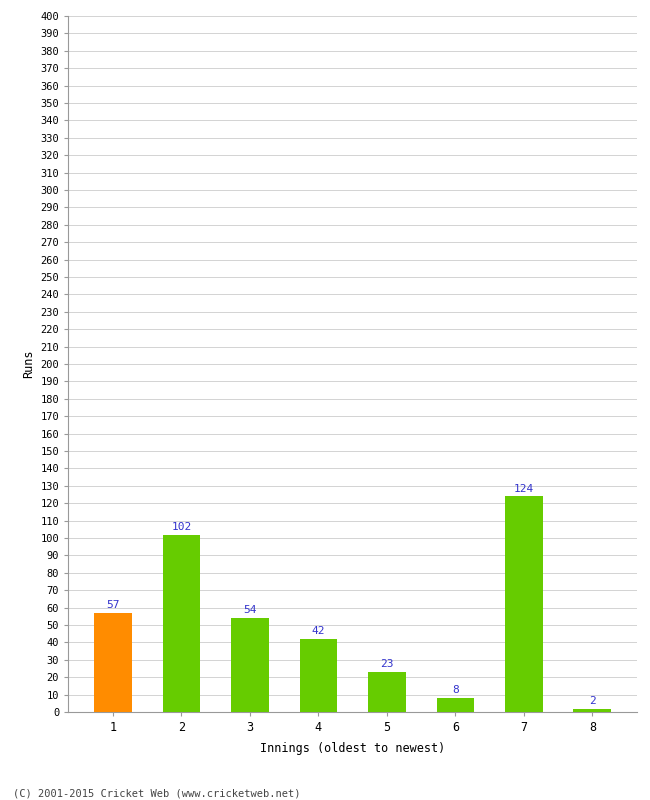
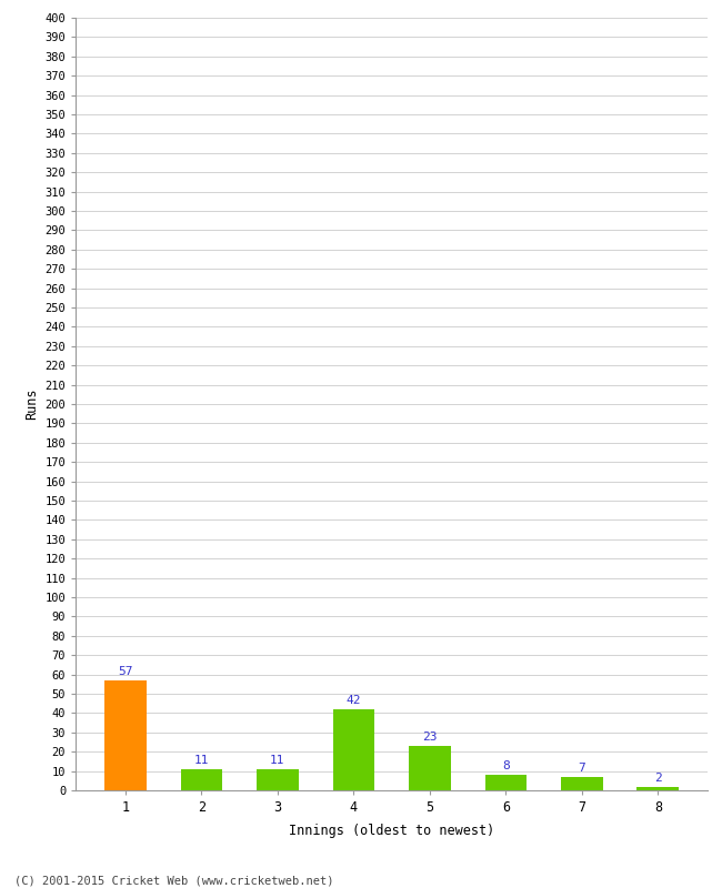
2: 102 -> 11
3: 54 -> 11
7: 124 -> 7
